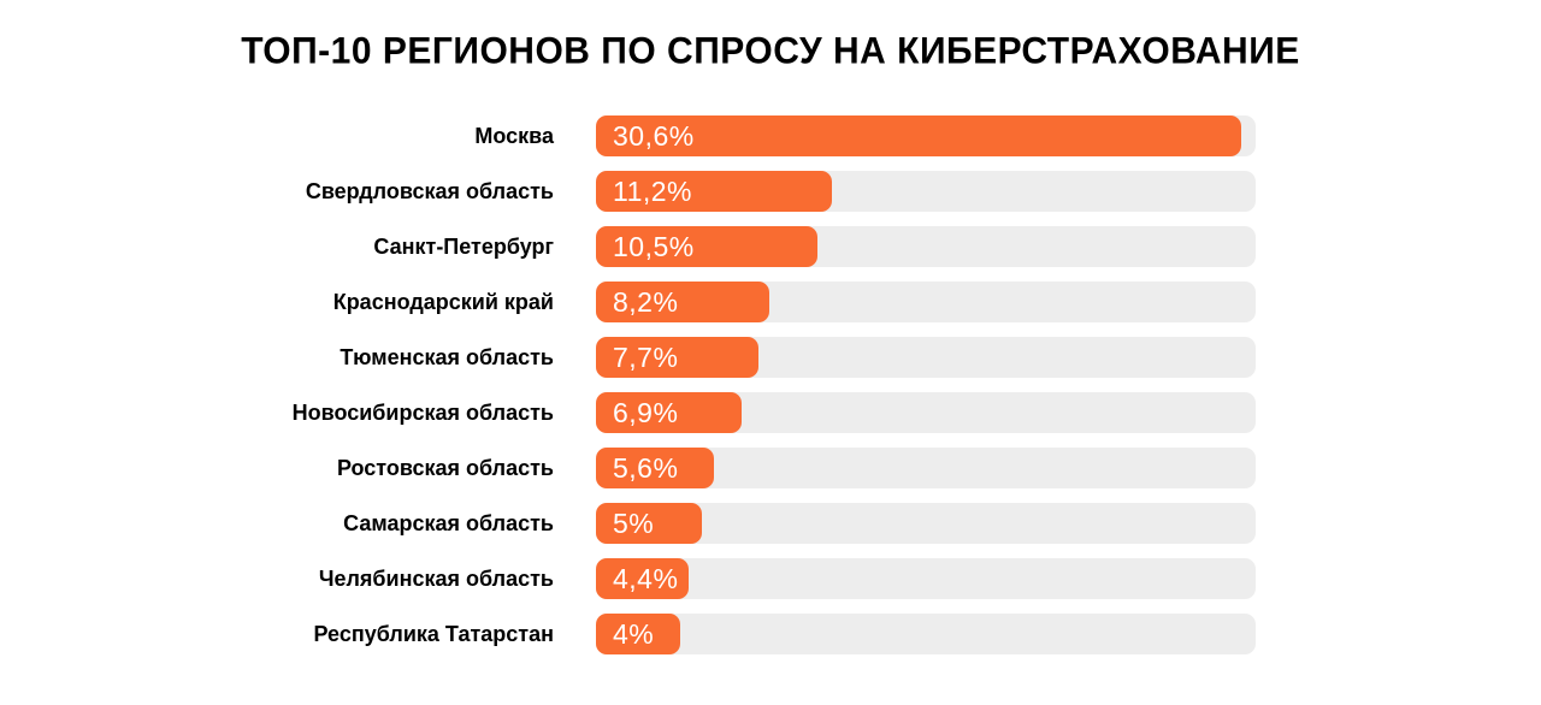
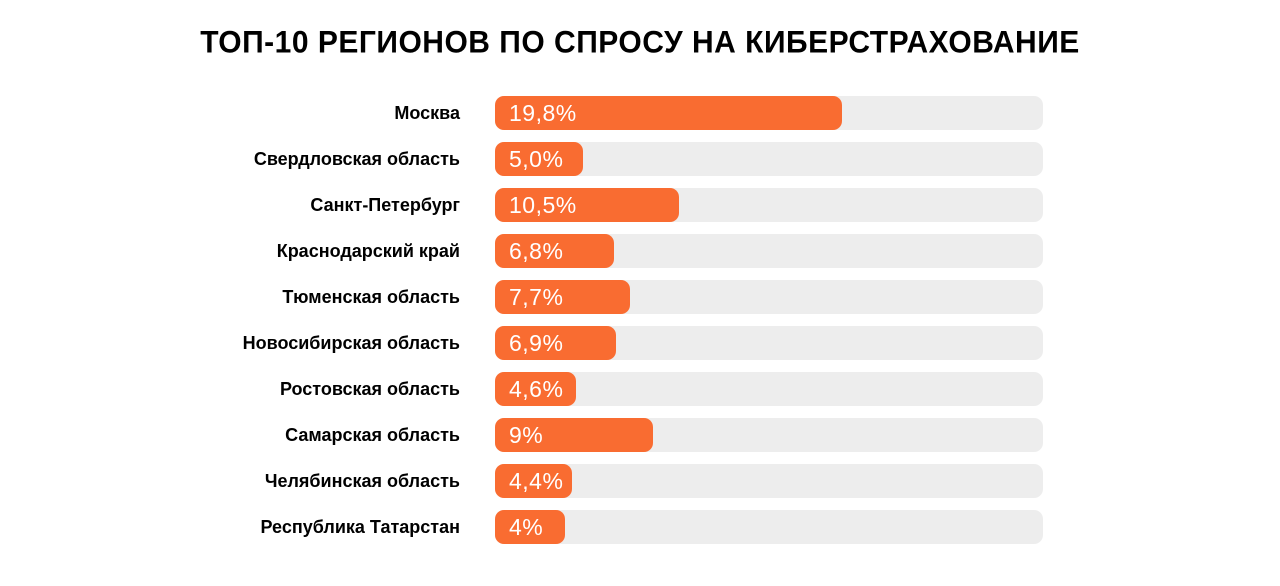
Москва: 30,6% -> 19,8%
Свердловская область: 11,2% -> 5,0%
Краснодарский край: 8,2% -> 6,8%
Ростовская область: 5,6% -> 4,6%
Самарская область: 5% -> 9%
